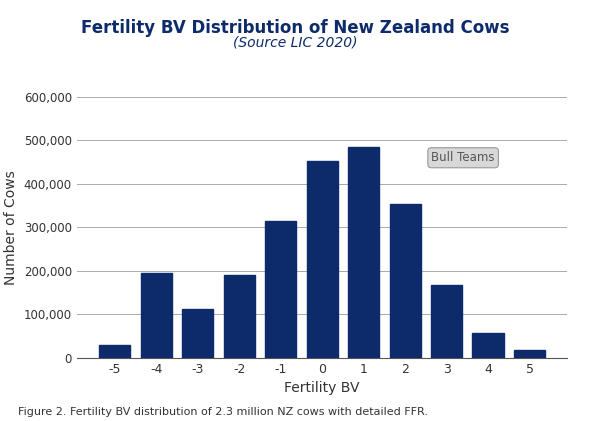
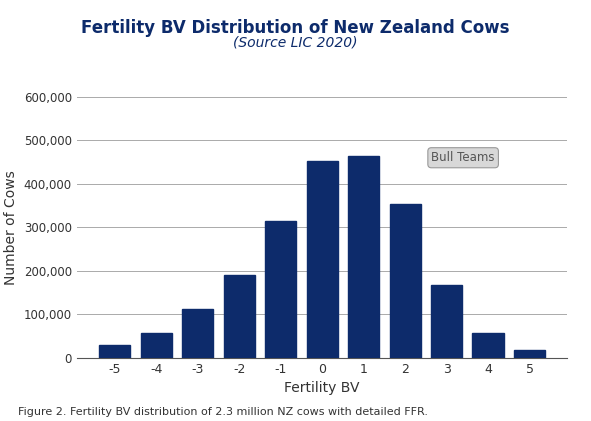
-4: 195,000 -> 57,000
1: 485,000 -> 465,000
